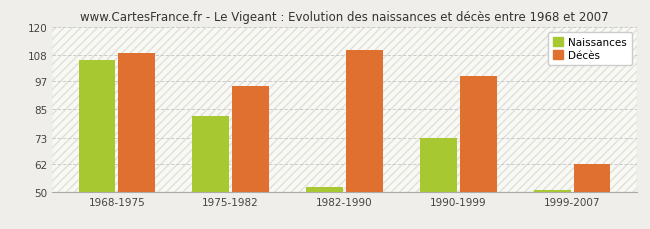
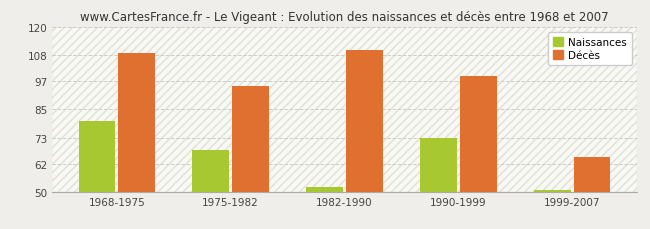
Naissances/1968-1975: 106 -> 80
Naissances/1975-1982: 82 -> 68
Décès/1999-2007: 62 -> 65
